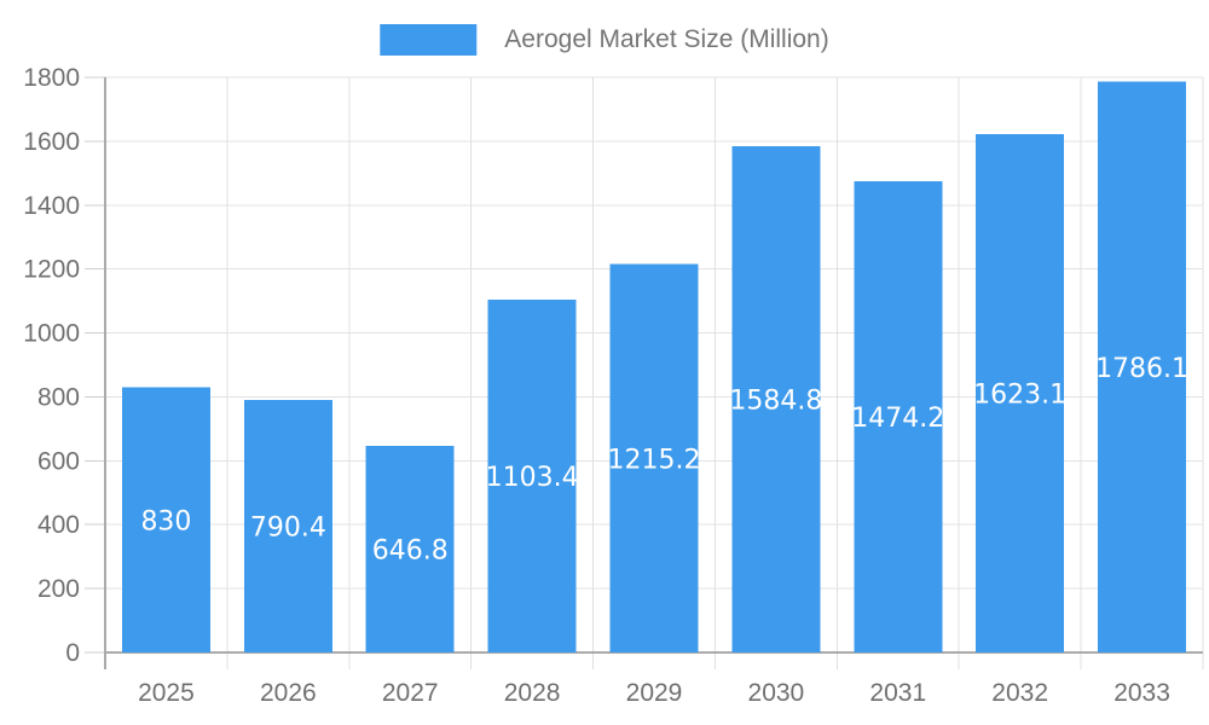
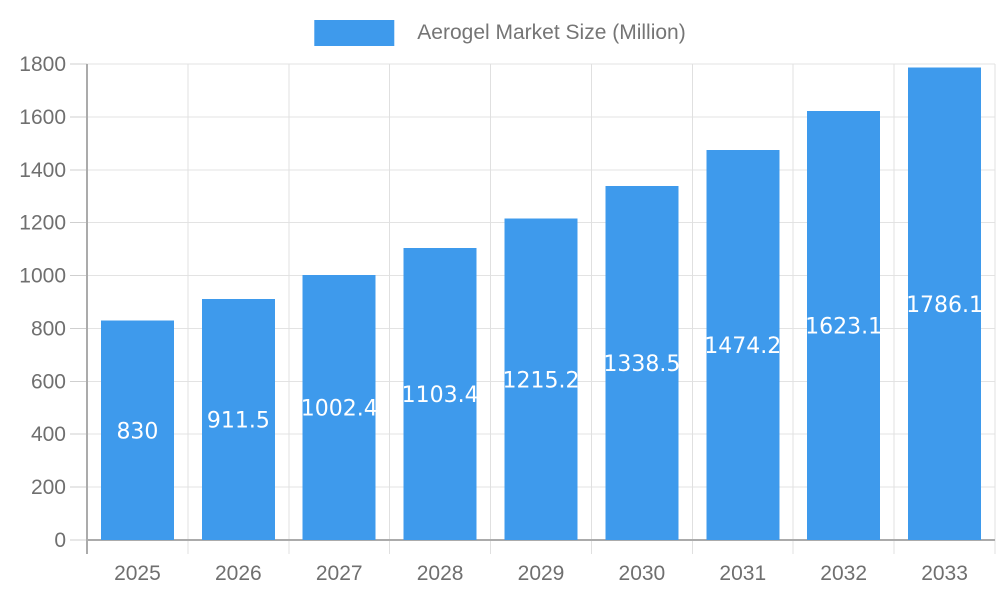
2026: 790.4 -> 911.5
2027: 646.8 -> 1002.4
2030: 1584.8 -> 1338.5
